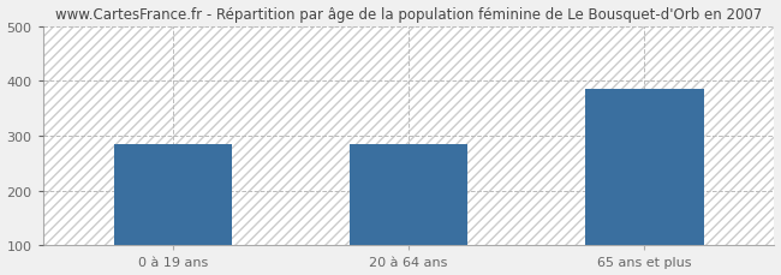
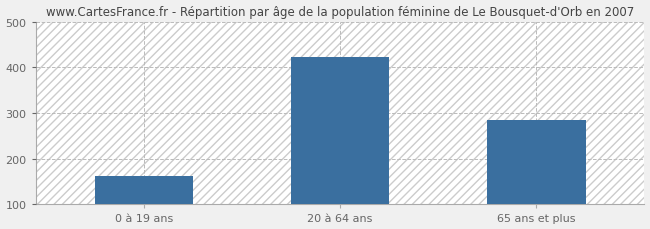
0 à 19 ans: 285 -> 163
20 à 64 ans: 285 -> 422
65 ans et plus: 385 -> 285
